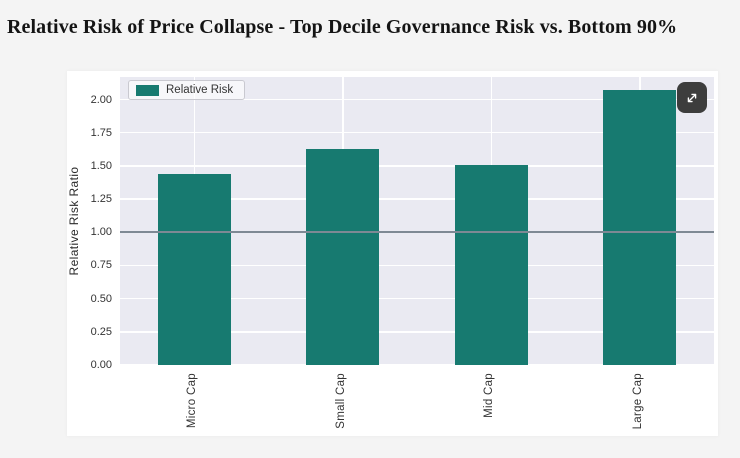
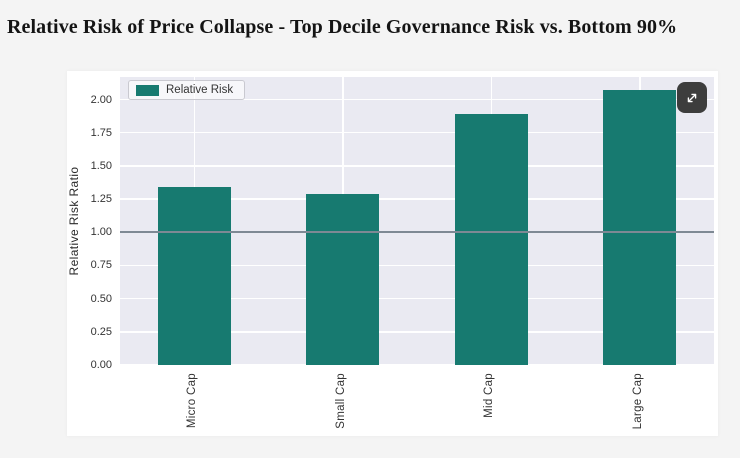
Micro Cap: 1.44 -> 1.34
Small Cap: 1.63 -> 1.29
Mid Cap: 1.51 -> 1.89
